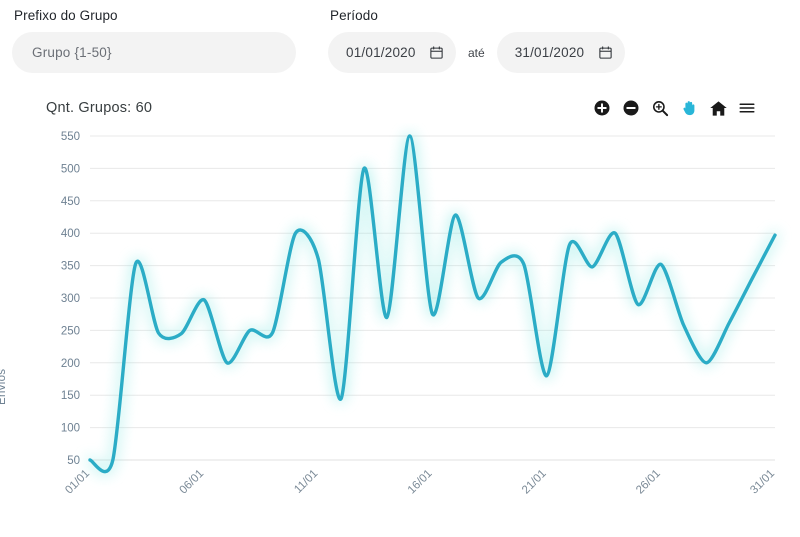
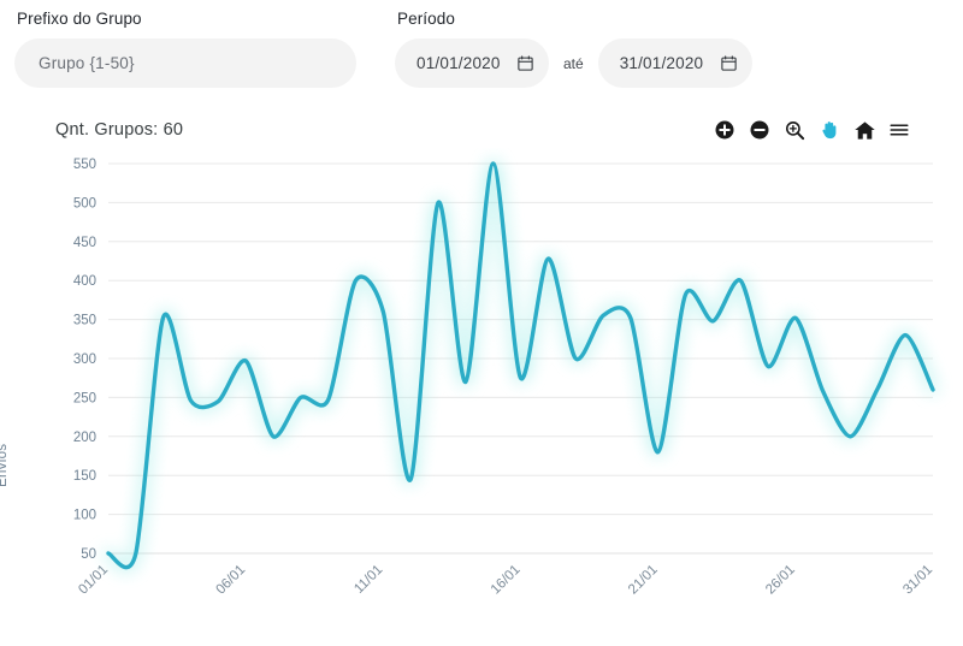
31/01: 400 -> 260
